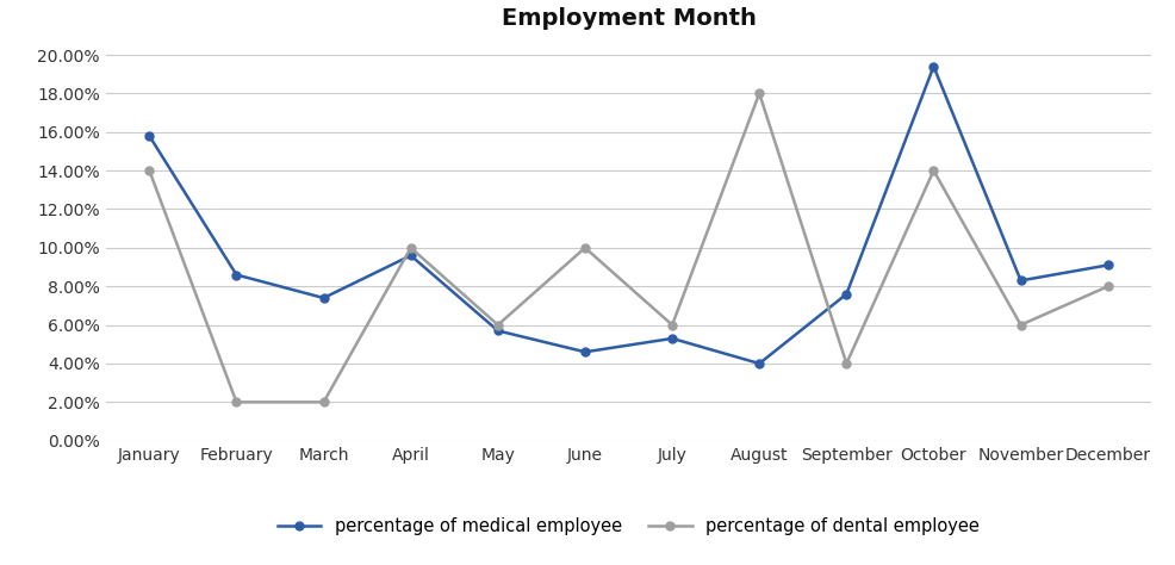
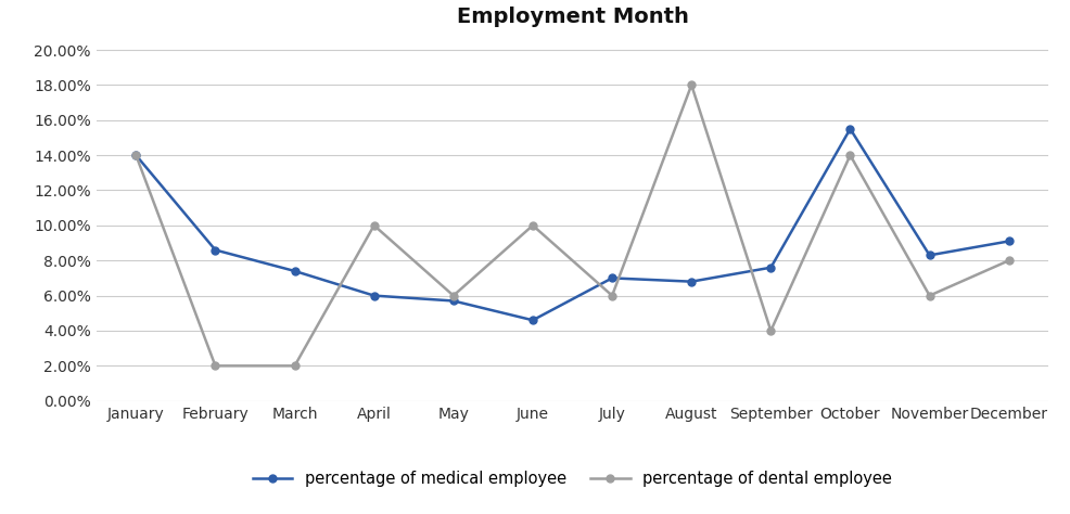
percentage of medical employee/January: 15.8% -> 14.0%
percentage of medical employee/April: 9.6% -> 6.0%
percentage of medical employee/July: 5.3% -> 7.0%
percentage of medical employee/August: 4.0% -> 6.8%
percentage of medical employee/October: 19.4% -> 15.5%
